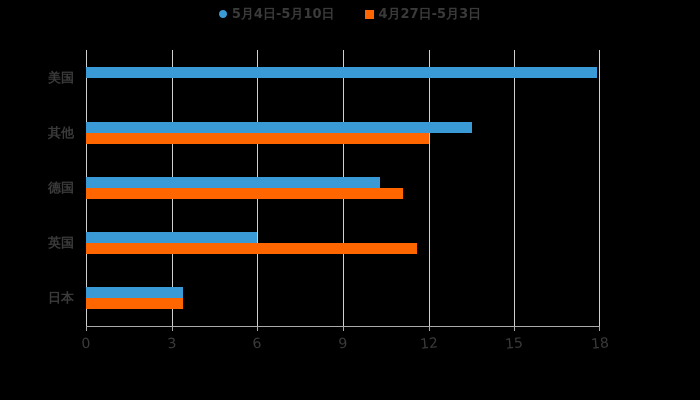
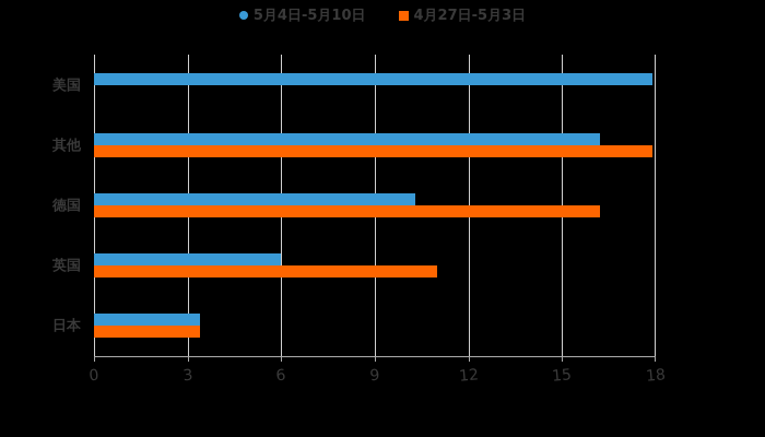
5月4日-5月10日/其他: 13.5 -> 16.2
4月27日-5月3日/其他: 12.0 -> 17.9
4月27日-5月3日/德国: 11.1 -> 16.2
4月27日-5月3日/英国: 11.6 -> 11.0
